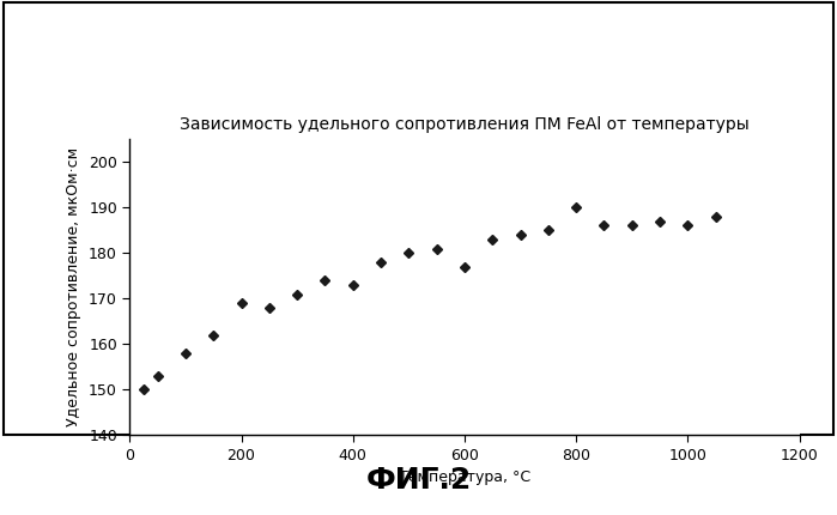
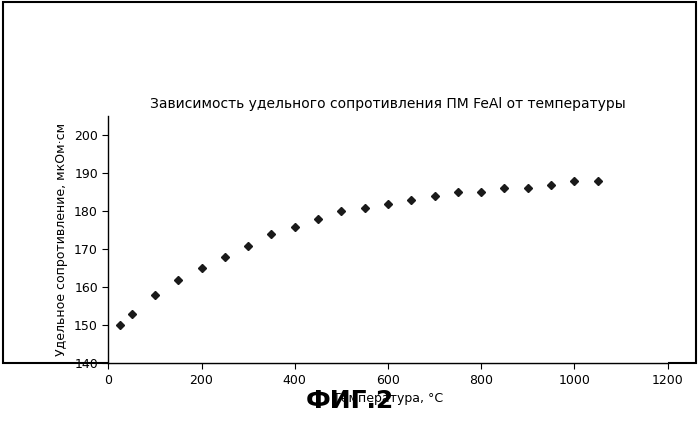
200: 169 -> 165
400: 173 -> 176
600: 177 -> 182
800: 190 -> 185
1000: 186 -> 188
